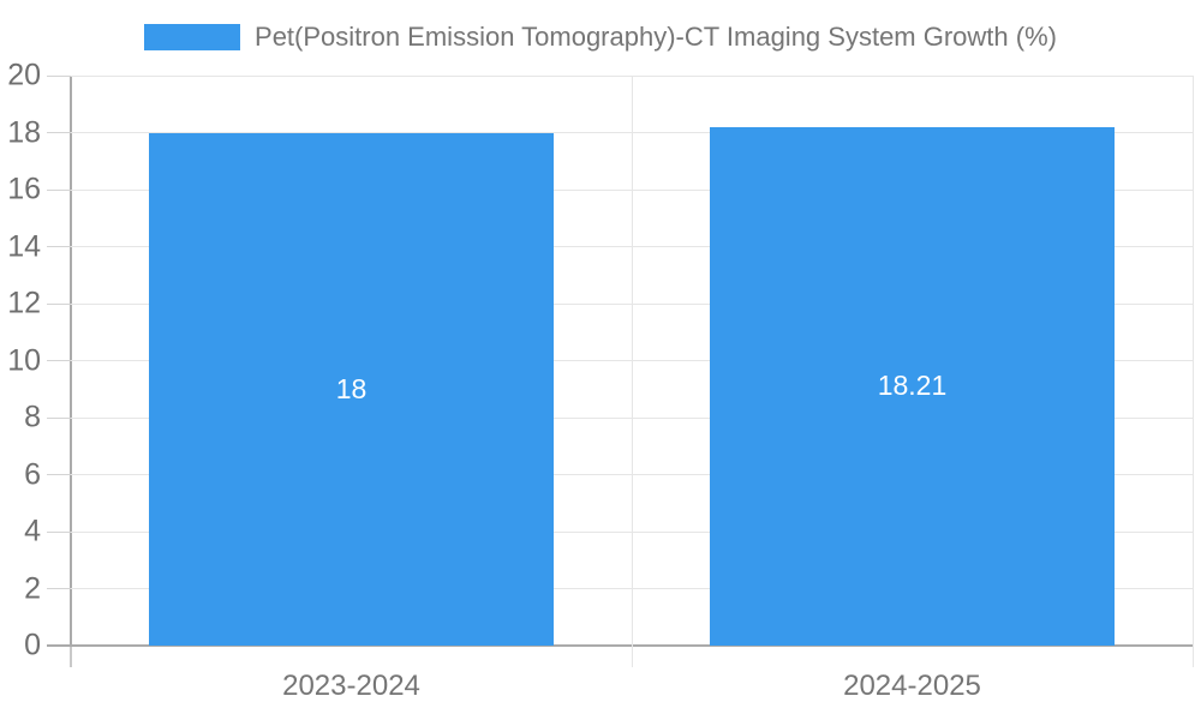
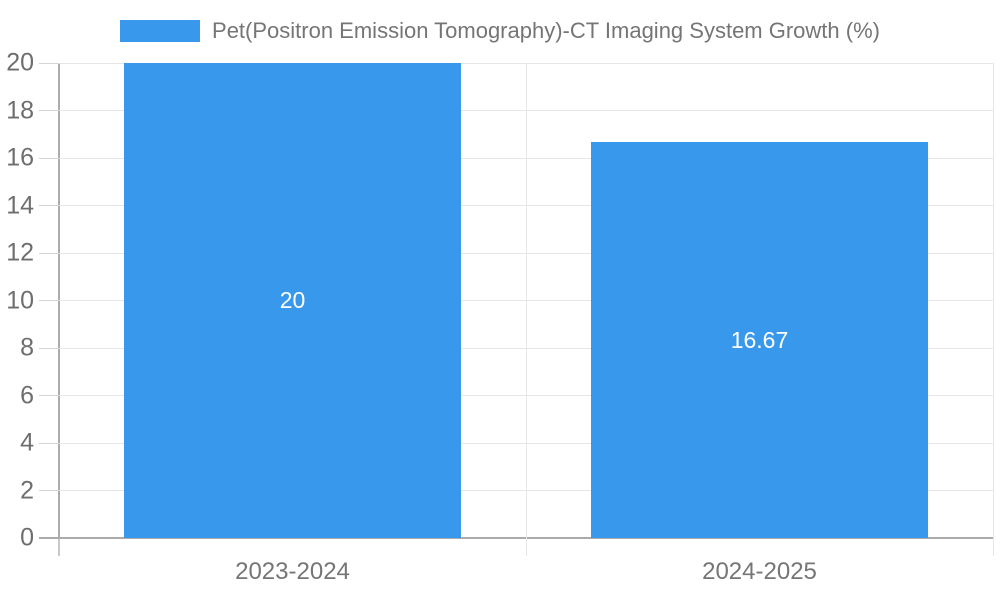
2023-2024: 18 -> 20
2024-2025: 18.21 -> 16.67
